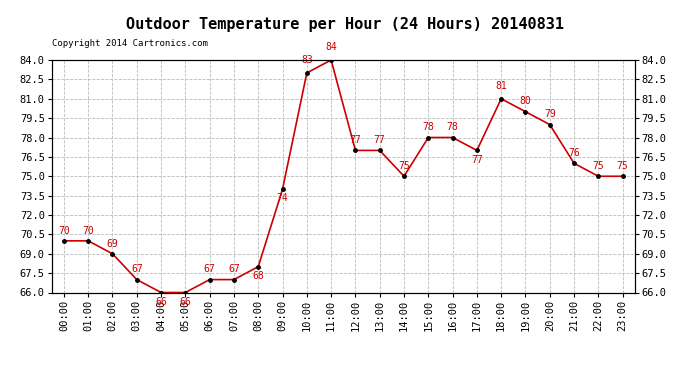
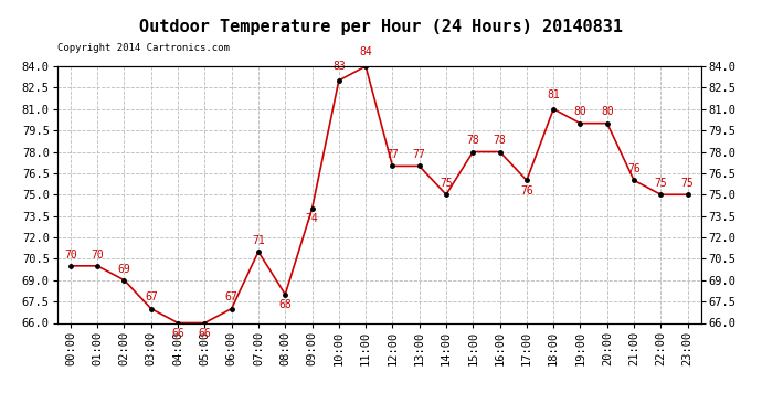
07:00: 67 -> 71
17:00: 77 -> 76
20:00: 79 -> 80
